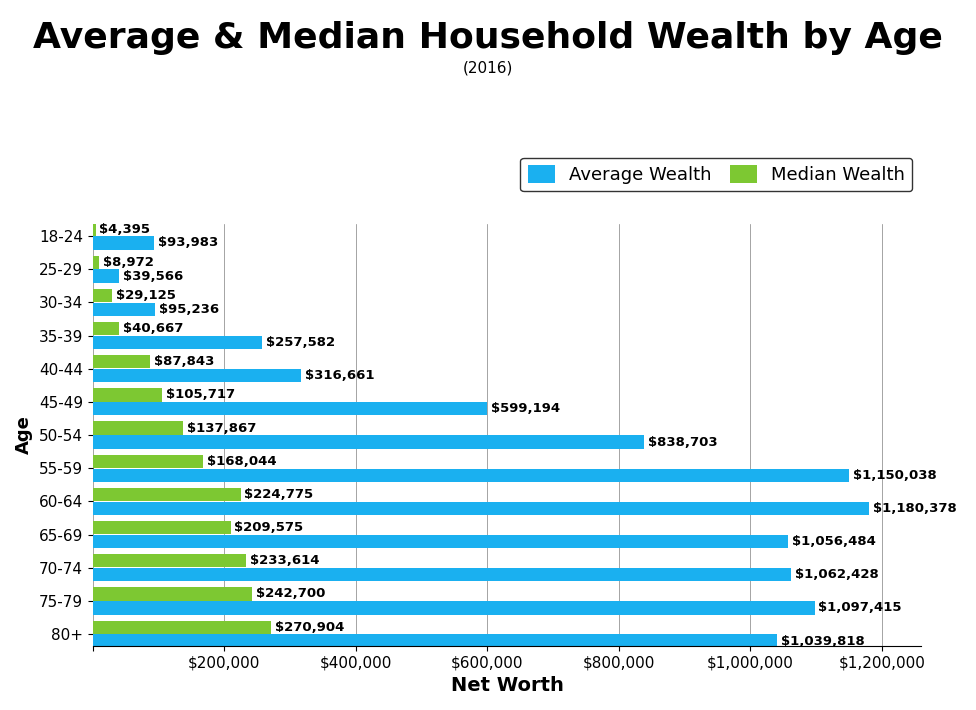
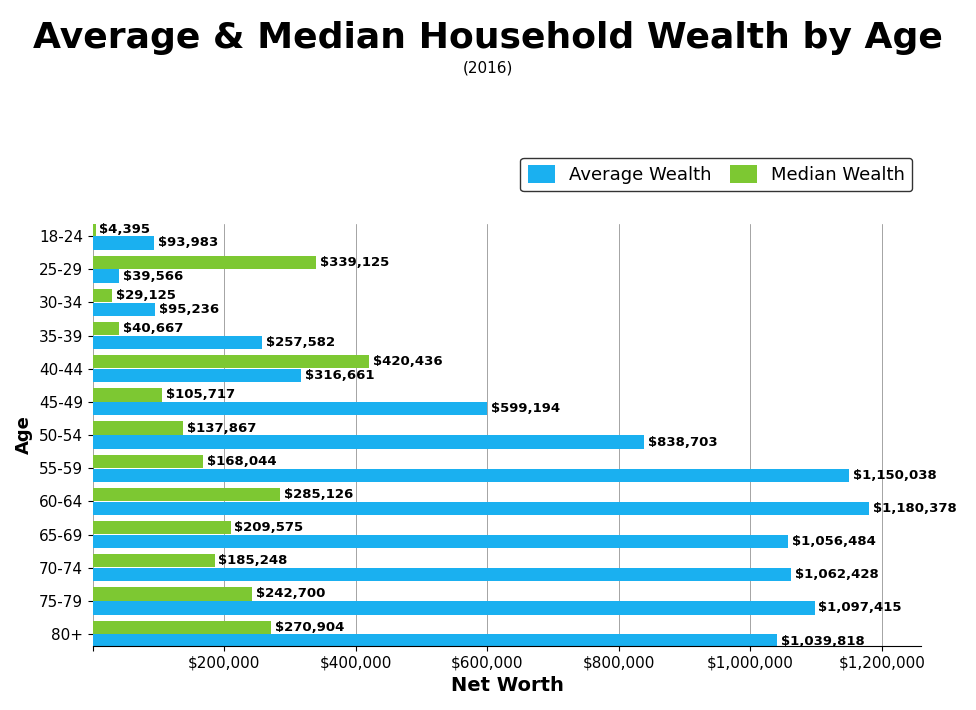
Median Wealth/25-29: $8,972 -> $339,125
Median Wealth/40-44: $87,843 -> $420,436
Median Wealth/60-64: $224,775 -> $285,126
Median Wealth/70-74: $233,614 -> $185,248
